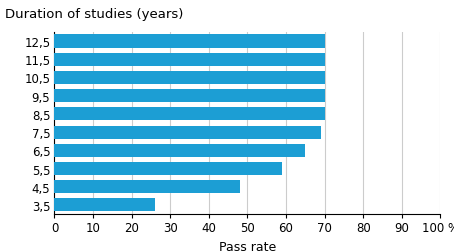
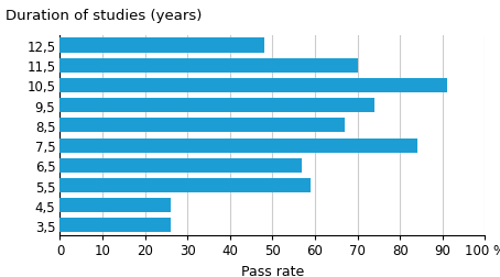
12,5: 70 -> 48
10,5: 70 -> 91
9,5: 70 -> 74
8,5: 70 -> 67
7,5: 69 -> 84
6,5: 65 -> 57
4,5: 48 -> 26
